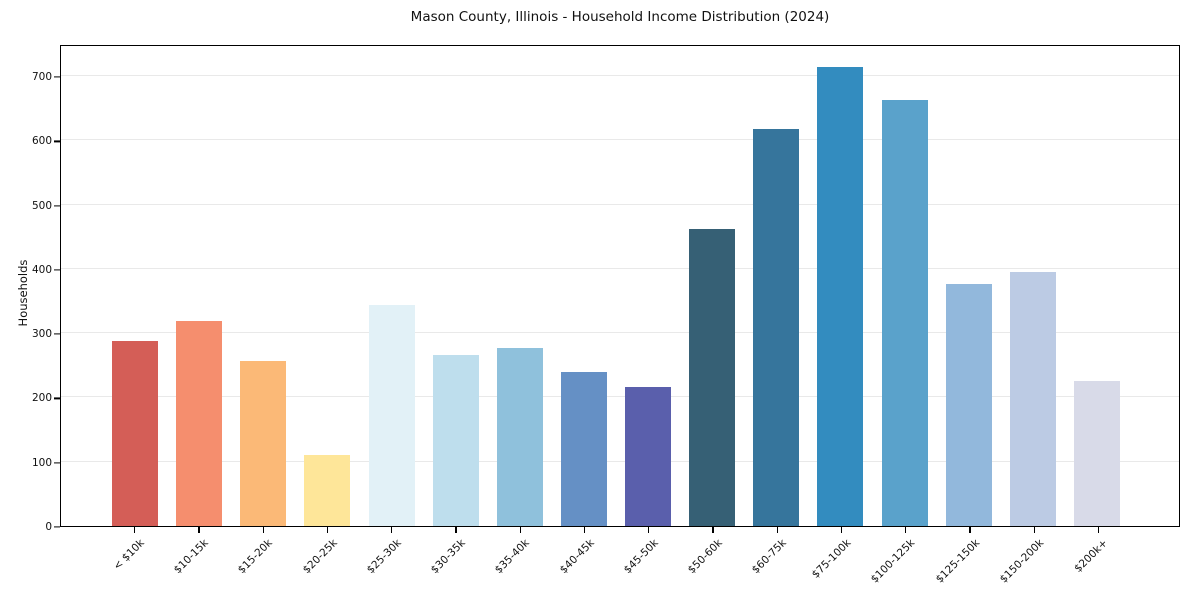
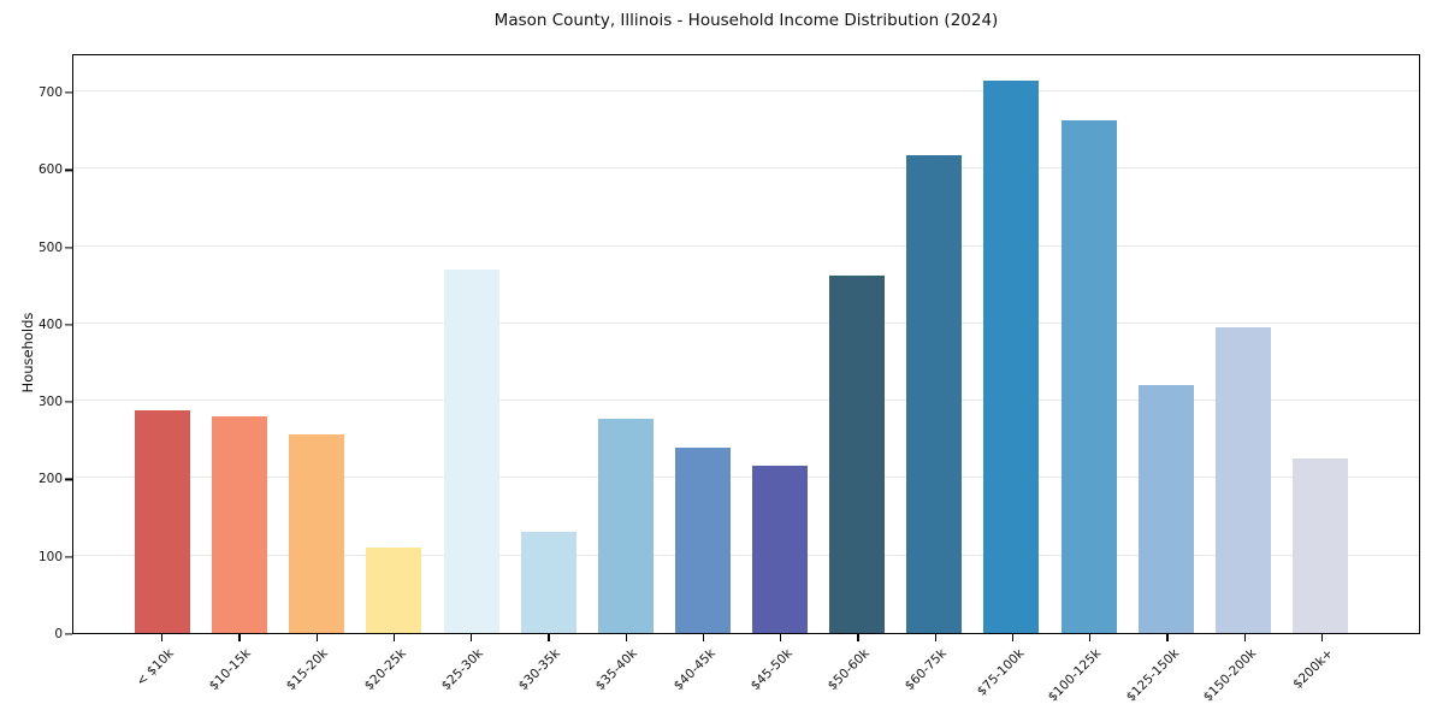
$10-15k: 320 -> 280
$25-30k: 340 -> 470
$30-35k: 270 -> 130
$125-150k: 380 -> 320
